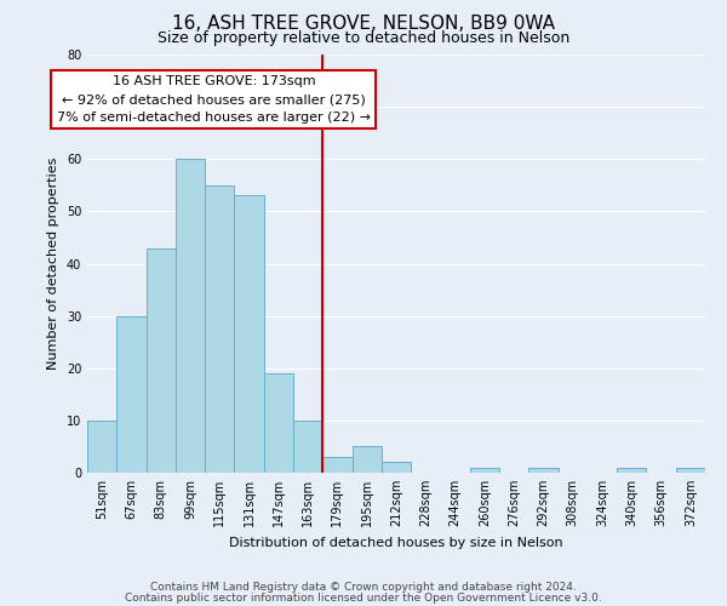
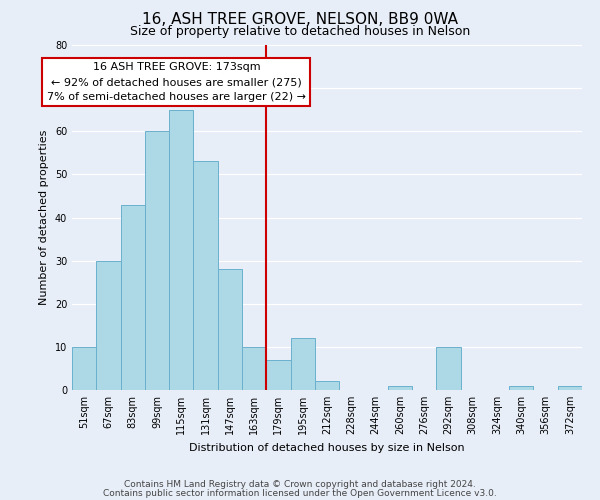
115sqm: 55 -> 65
147sqm: 19 -> 28
179sqm: 3 -> 7
195sqm: 5 -> 12
292sqm: 1 -> 10
